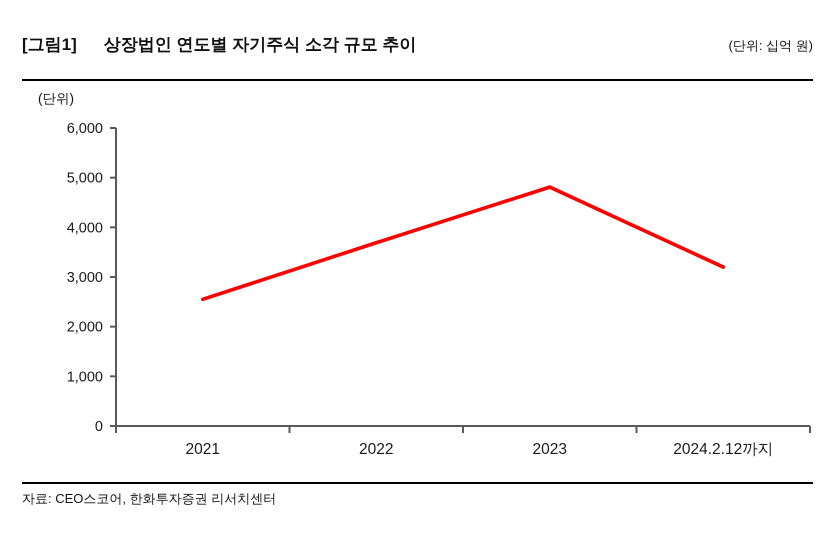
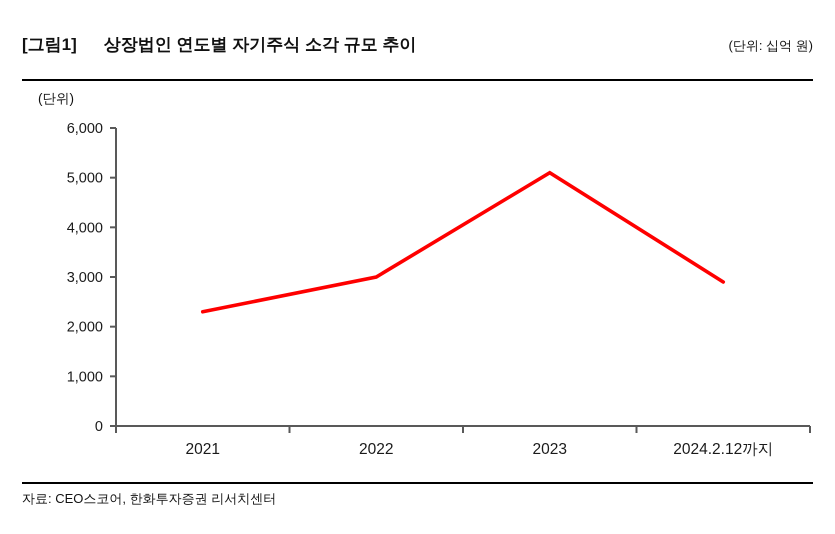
2021: 2600 -> 2300
2022: 3700 -> 3000
2023: 4800 -> 5100
2024.2.12까지: 3200 -> 2900
